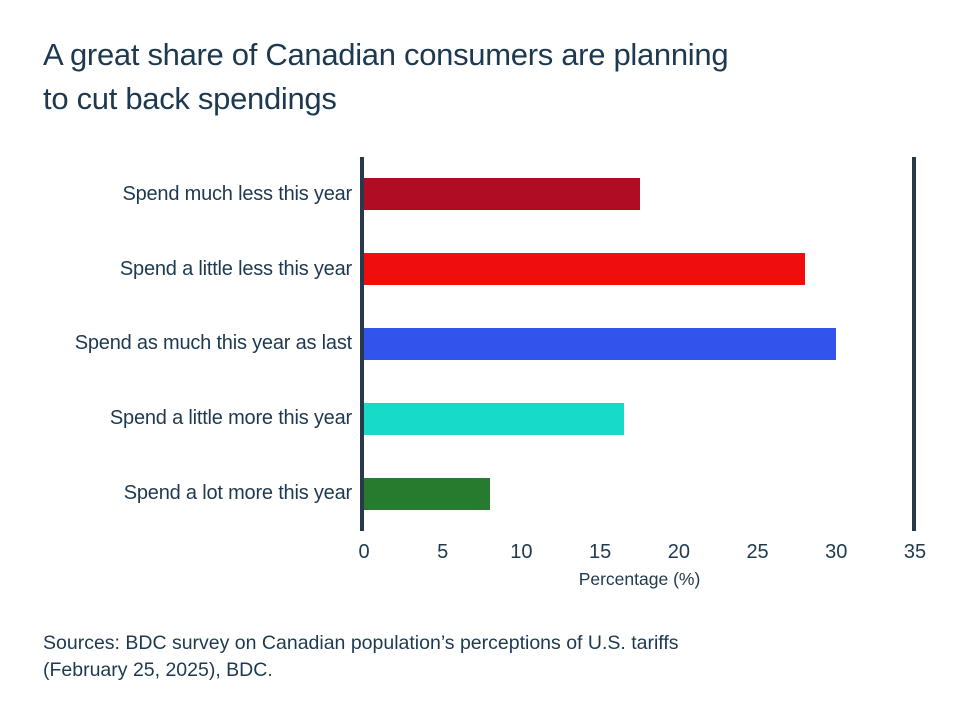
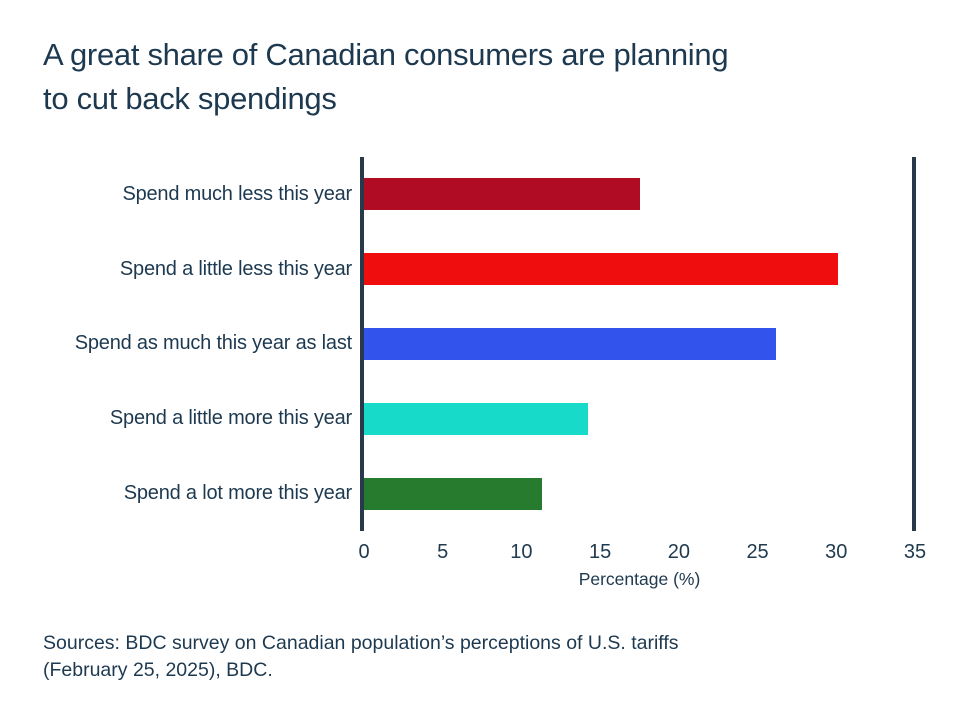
Spend a little less this year: 28.0 -> 30.1
Spend as much this year as last: 30.0 -> 26.2
Spend a little more this year: 16.5 -> 14.2
Spend a lot more this year: 8.0 -> 11.3
